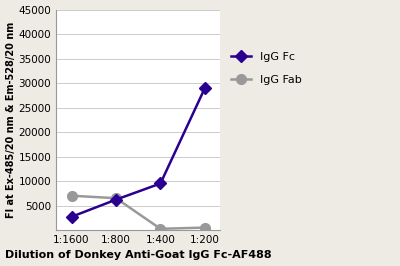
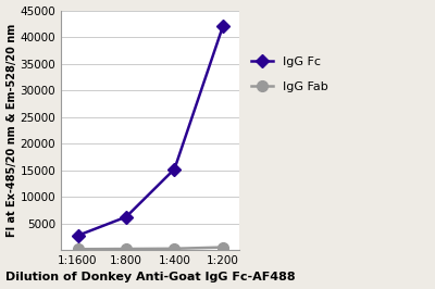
IgG Fab/1:1600: 7000 -> 200
IgG Fab/1:800: 6500 -> 200
IgG Fc/1:400: 9500 -> 15200
IgG Fc/1:200: 29000 -> 42000
